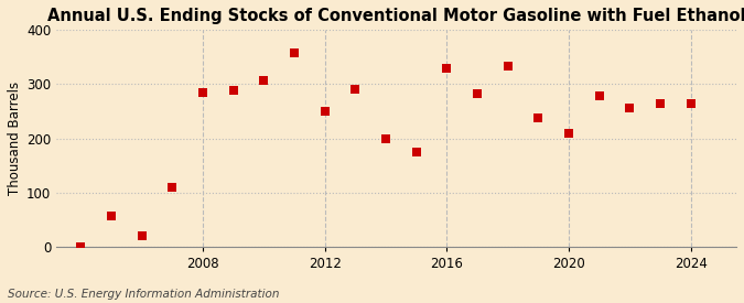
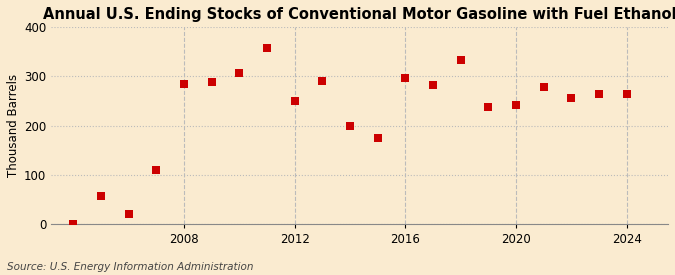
2016: 330 -> 297
2020: 210 -> 241
